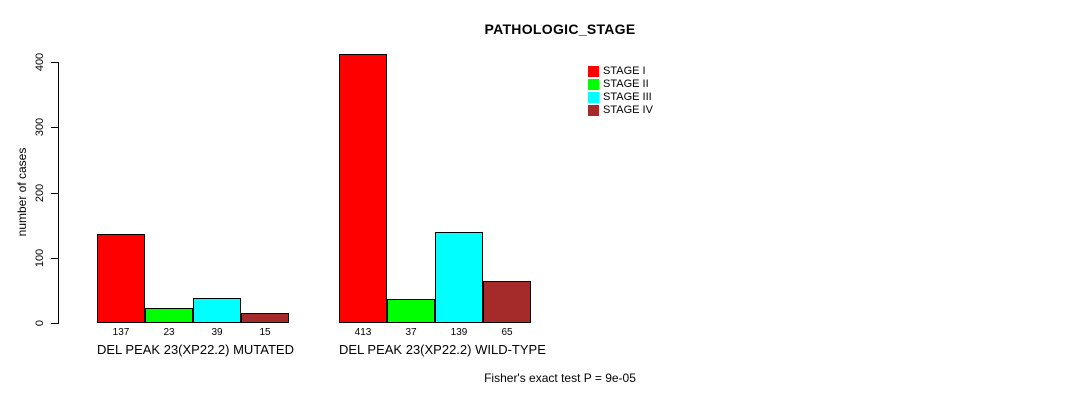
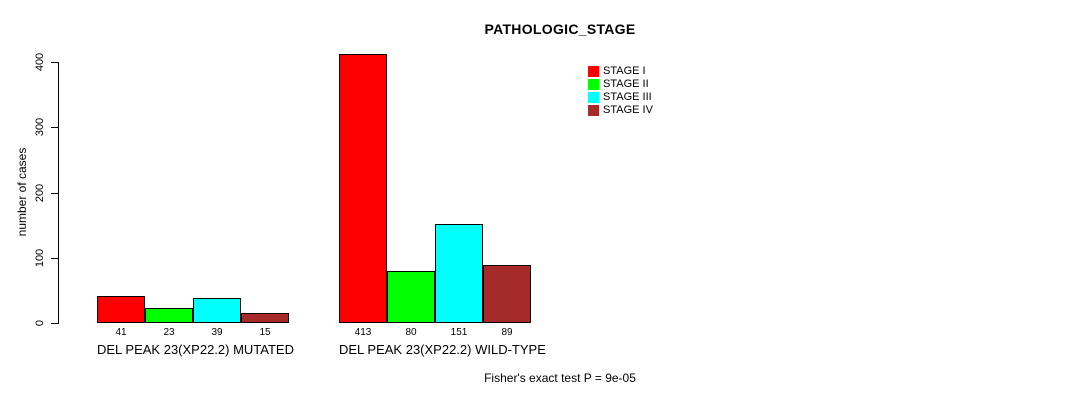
STAGE I/DEL PEAK 23(XP22.2) MUTATED: 137 -> 41
STAGE II/DEL PEAK 23(XP22.2) WILD-TYPE: 37 -> 80
STAGE III/DEL PEAK 23(XP22.2) WILD-TYPE: 139 -> 151
STAGE IV/DEL PEAK 23(XP22.2) WILD-TYPE: 65 -> 89
